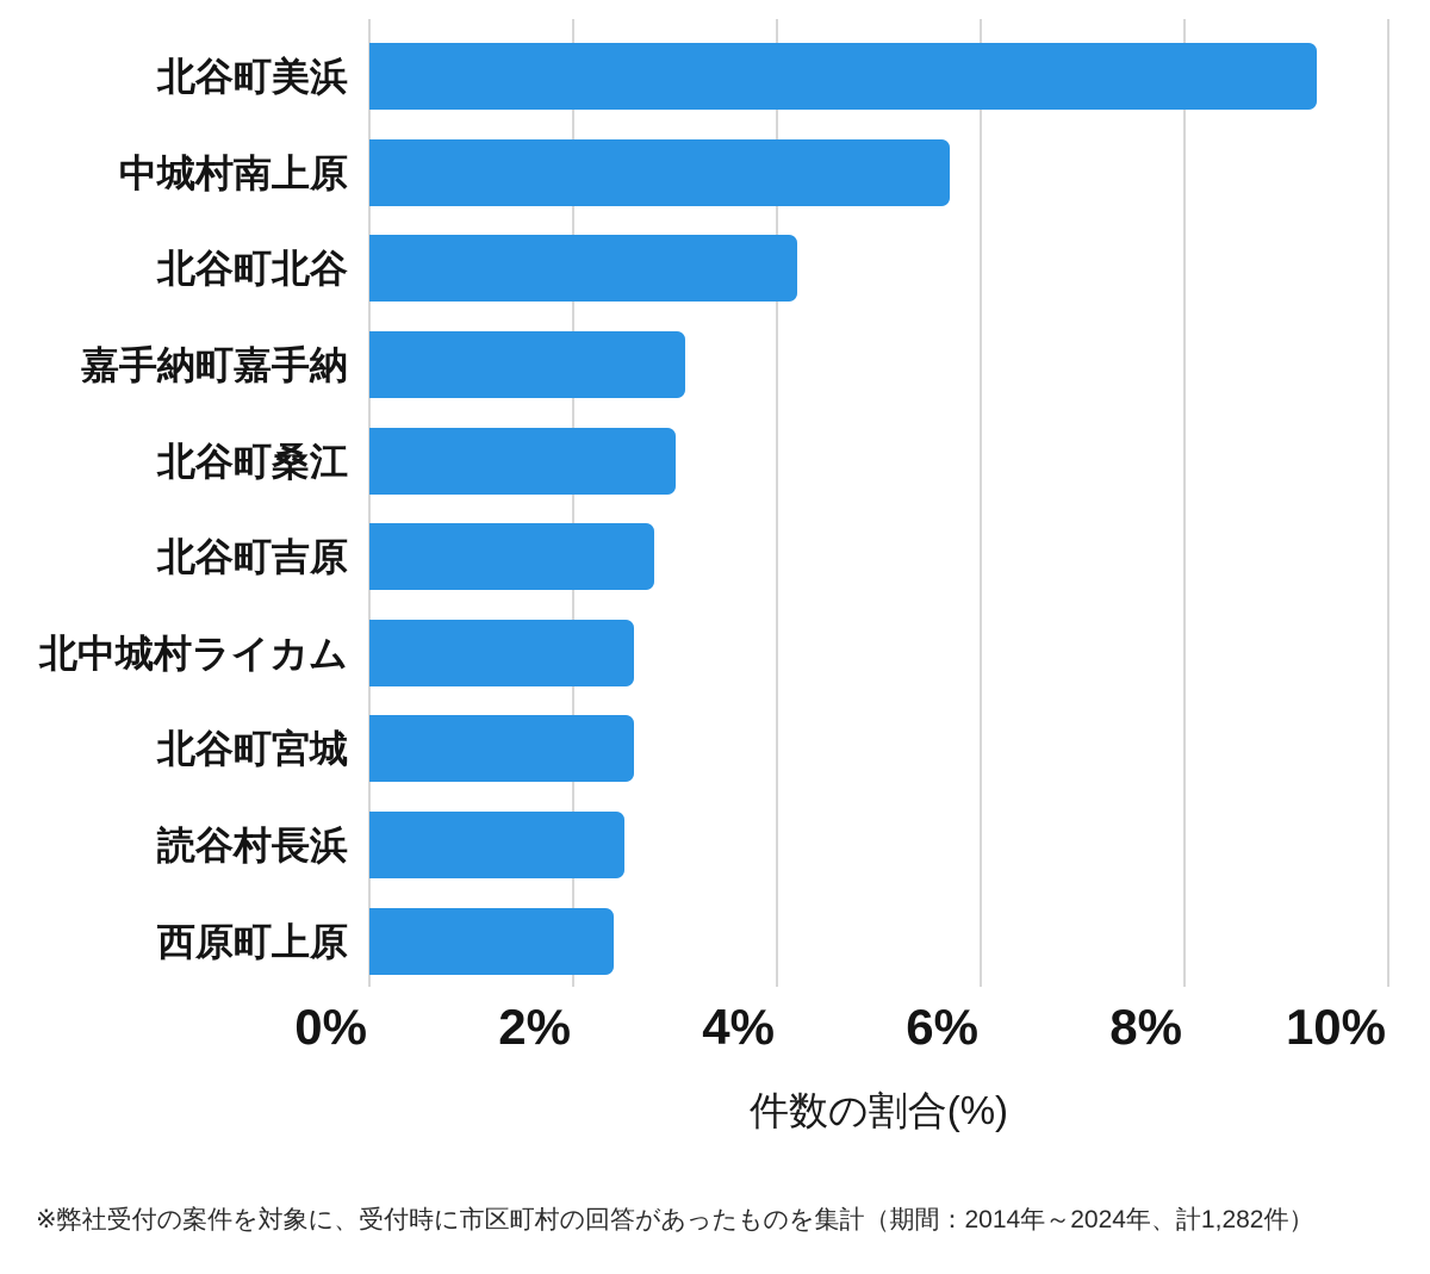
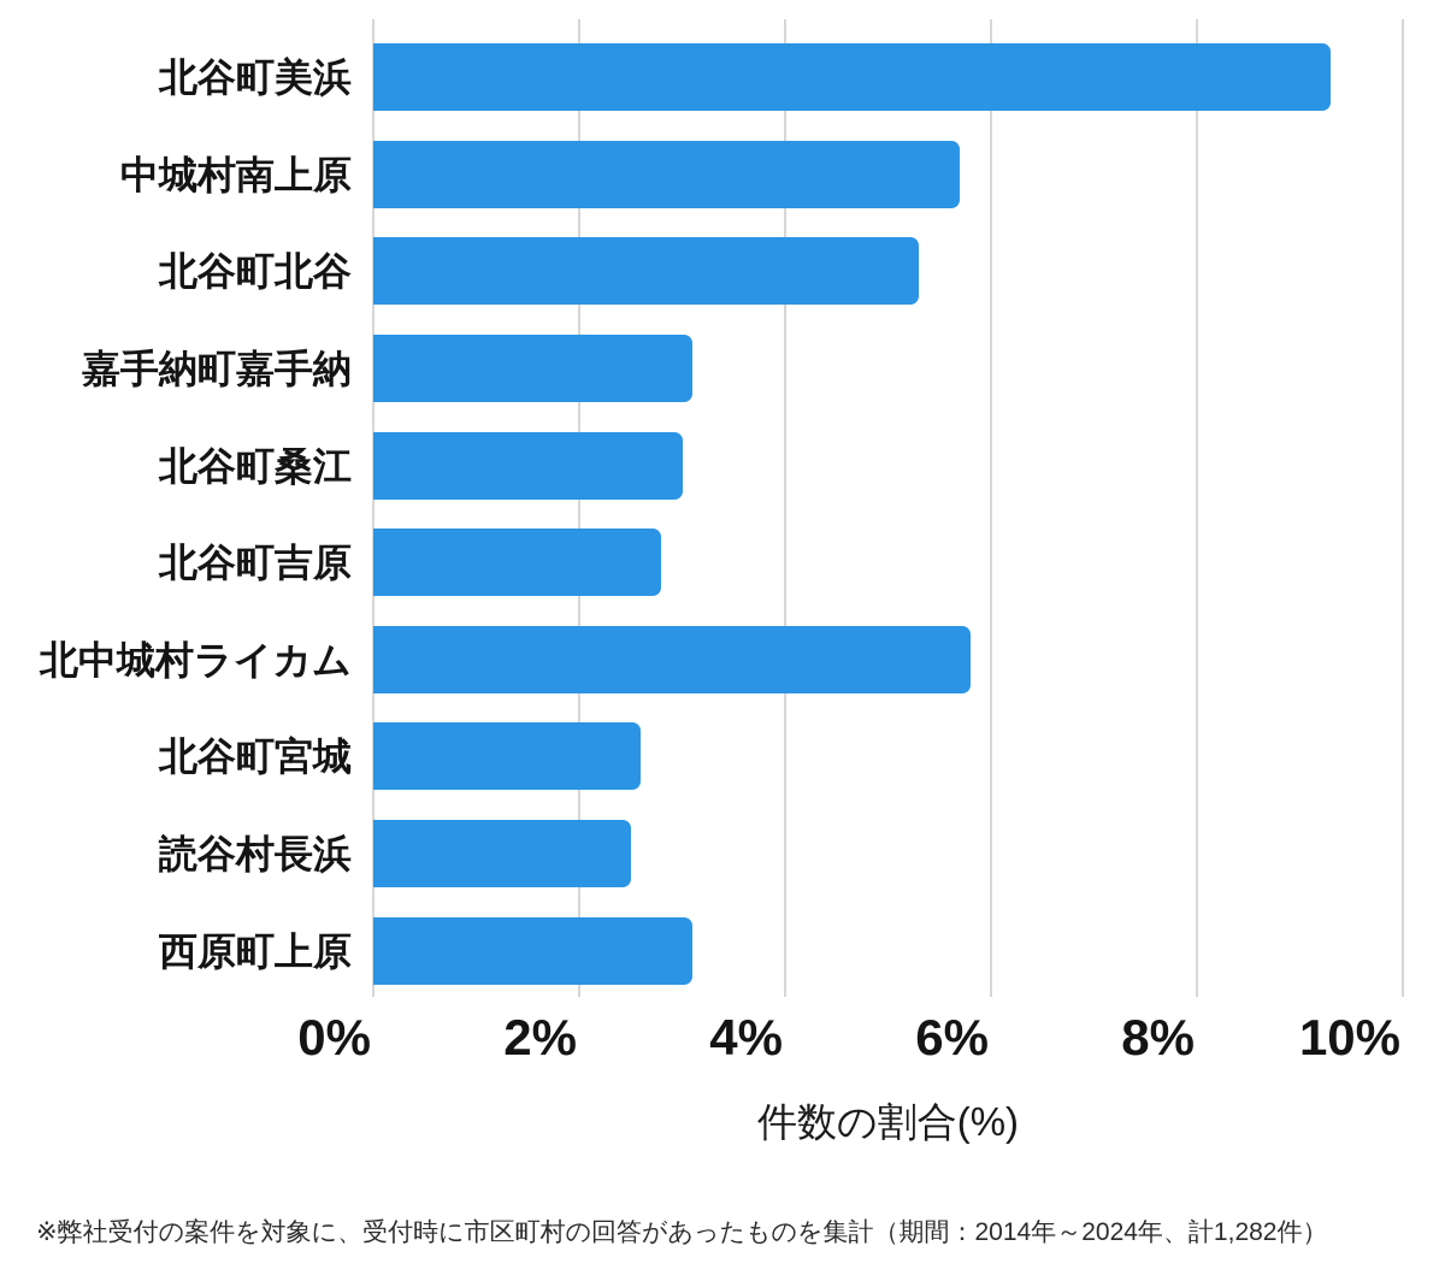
北谷町北谷: 4.2% -> 5.3%
北中城村ライカム: 2.6% -> 5.8%
西原町上原: 2.4% -> 3.1%
